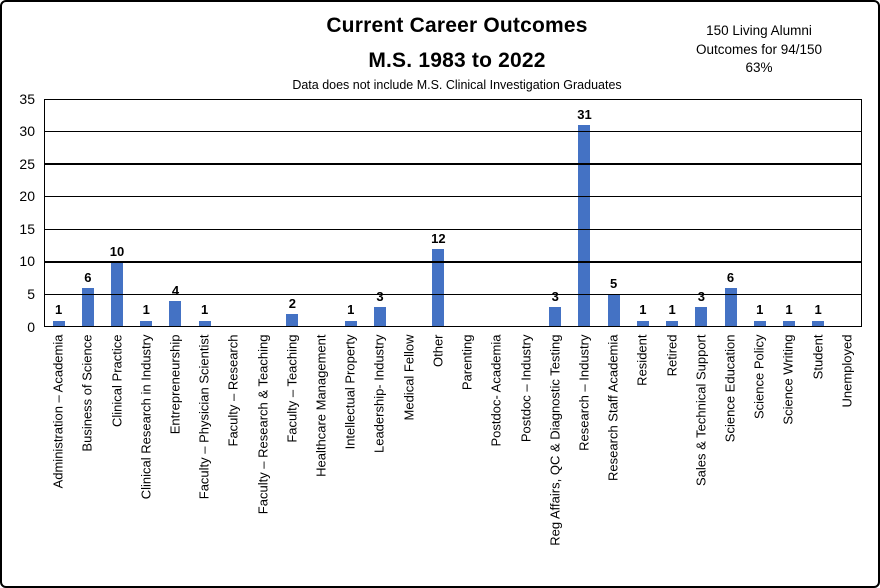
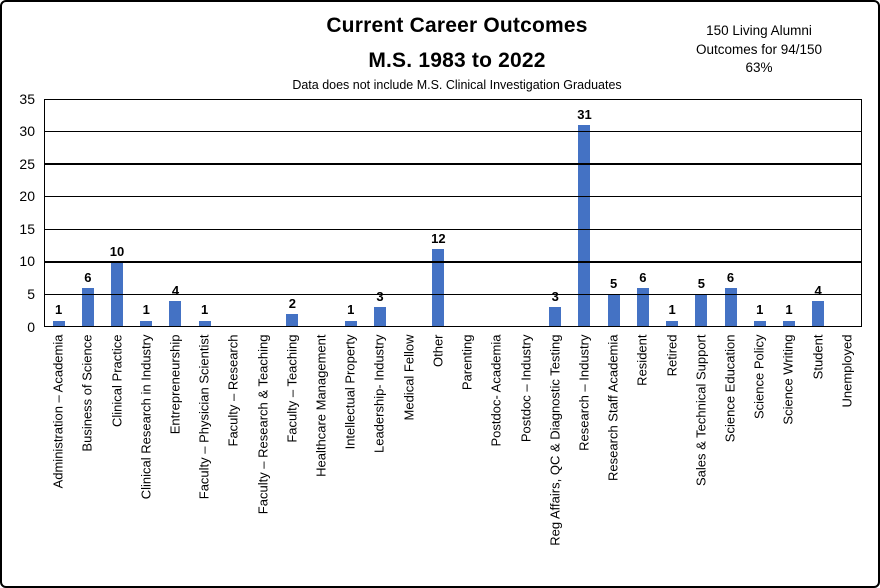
Resident: 1 -> 6
Sales & Technical Support: 3 -> 5
Student: 1 -> 4
